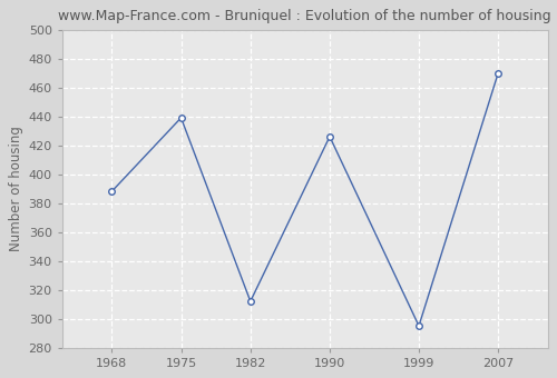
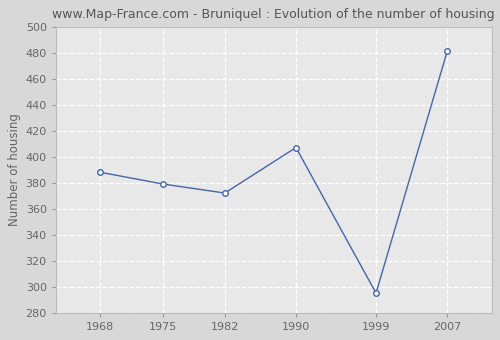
1975: 439 -> 379
1982: 312 -> 372
1990: 426 -> 407
2007: 470 -> 481
